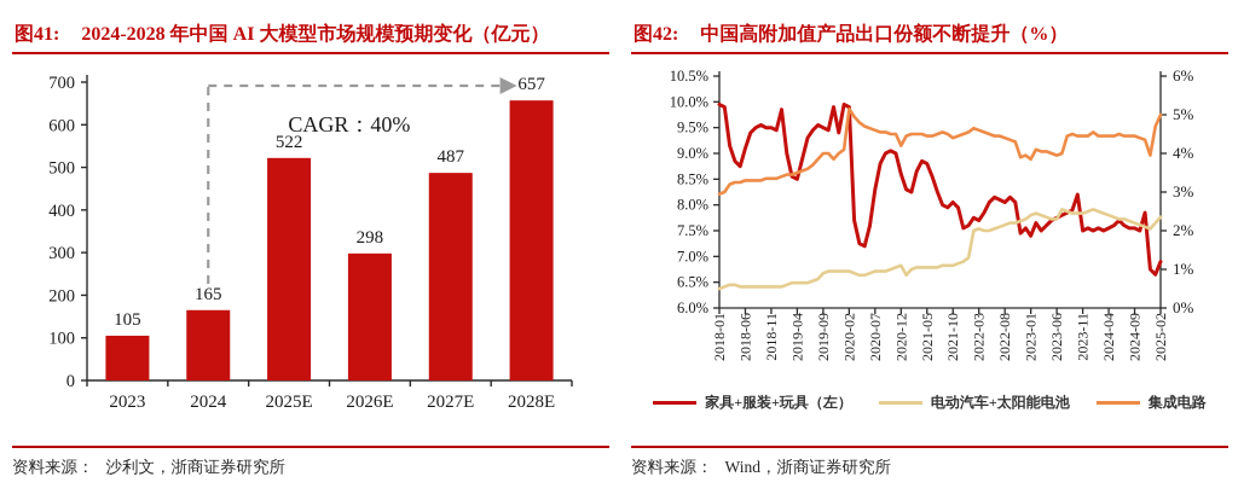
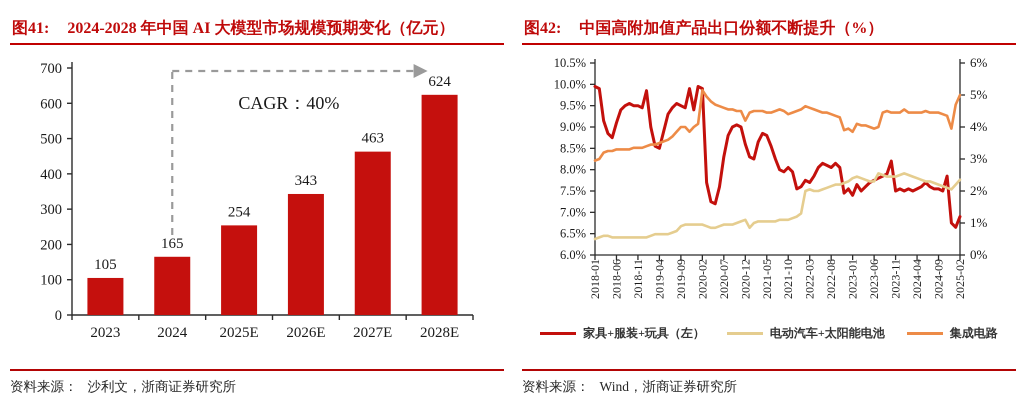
2024-2028 年中国 AI 大模型市场规模预期变化（亿元）/2025E: 522 -> 254
2024-2028 年中国 AI 大模型市场规模预期变化（亿元）/2026E: 298 -> 343
2024-2028 年中国 AI 大模型市场规模预期变化（亿元）/2027E: 487 -> 463
2024-2028 年中国 AI 大模型市场规模预期变化（亿元）/2028E: 657 -> 624
